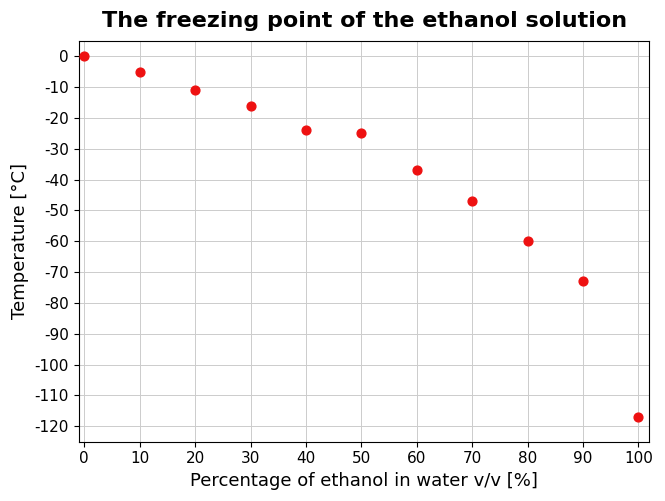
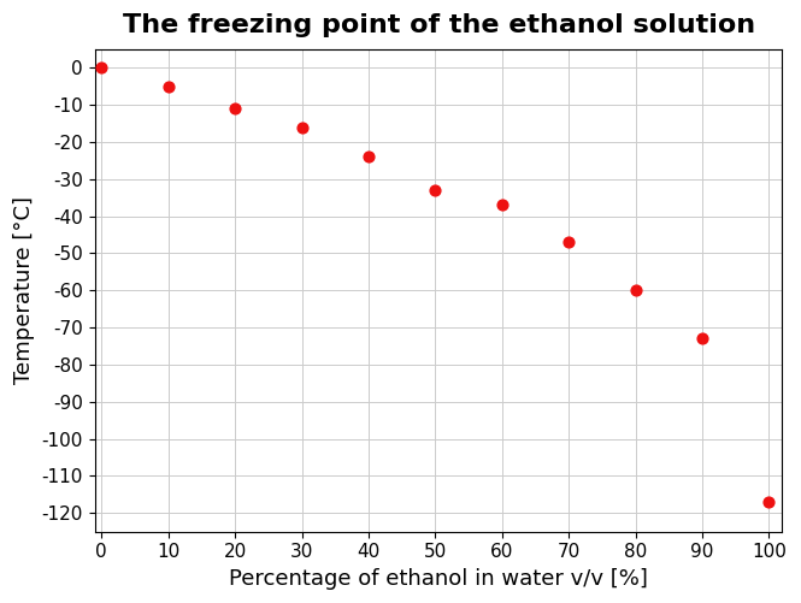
50: -25 -> -33
